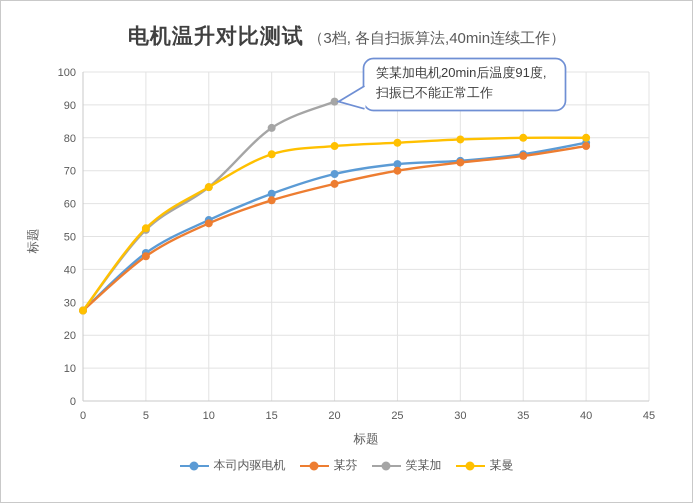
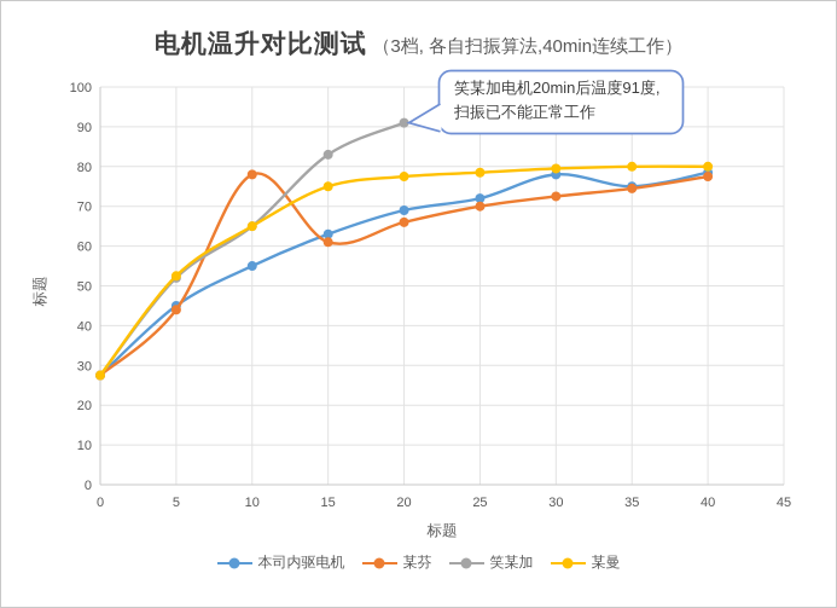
某芬/10: 54 -> 78
本司内驱电机/30: 73 -> 78
